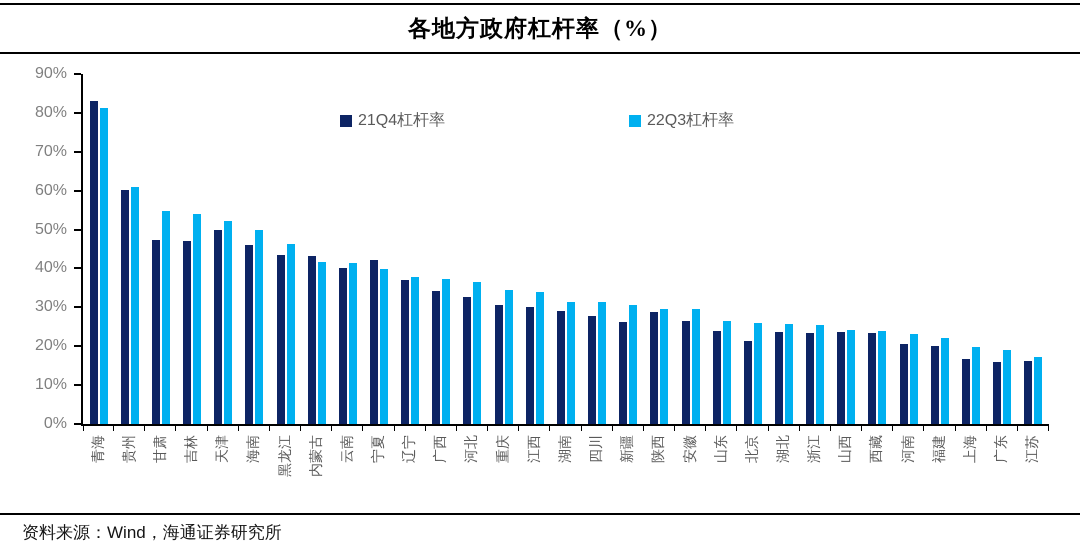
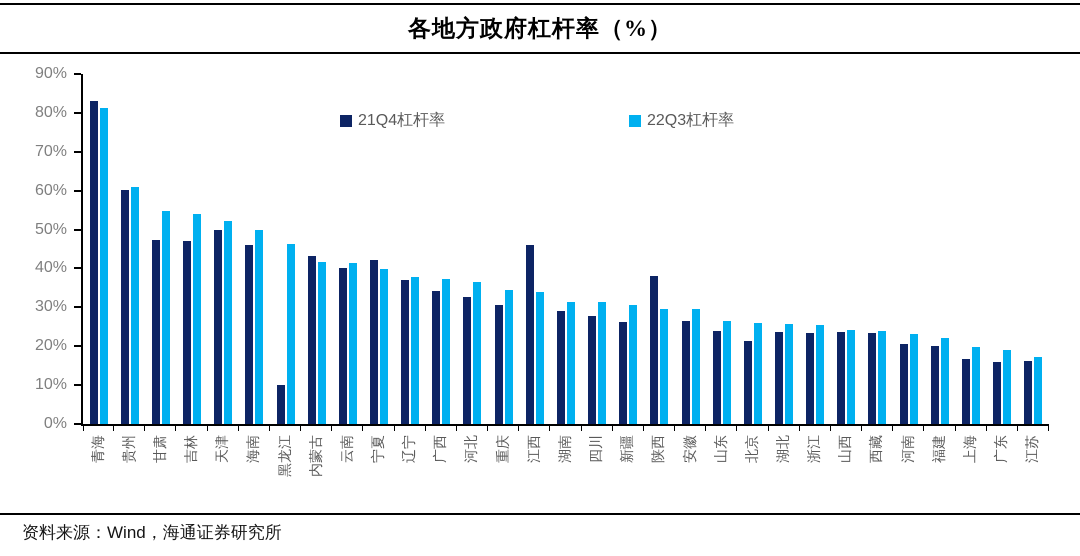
21Q4杠杆率/黑龙江: 44% -> 10%
21Q4杠杆率/江西: 30% -> 46%
21Q4杠杆率/陕西: 29% -> 38%
